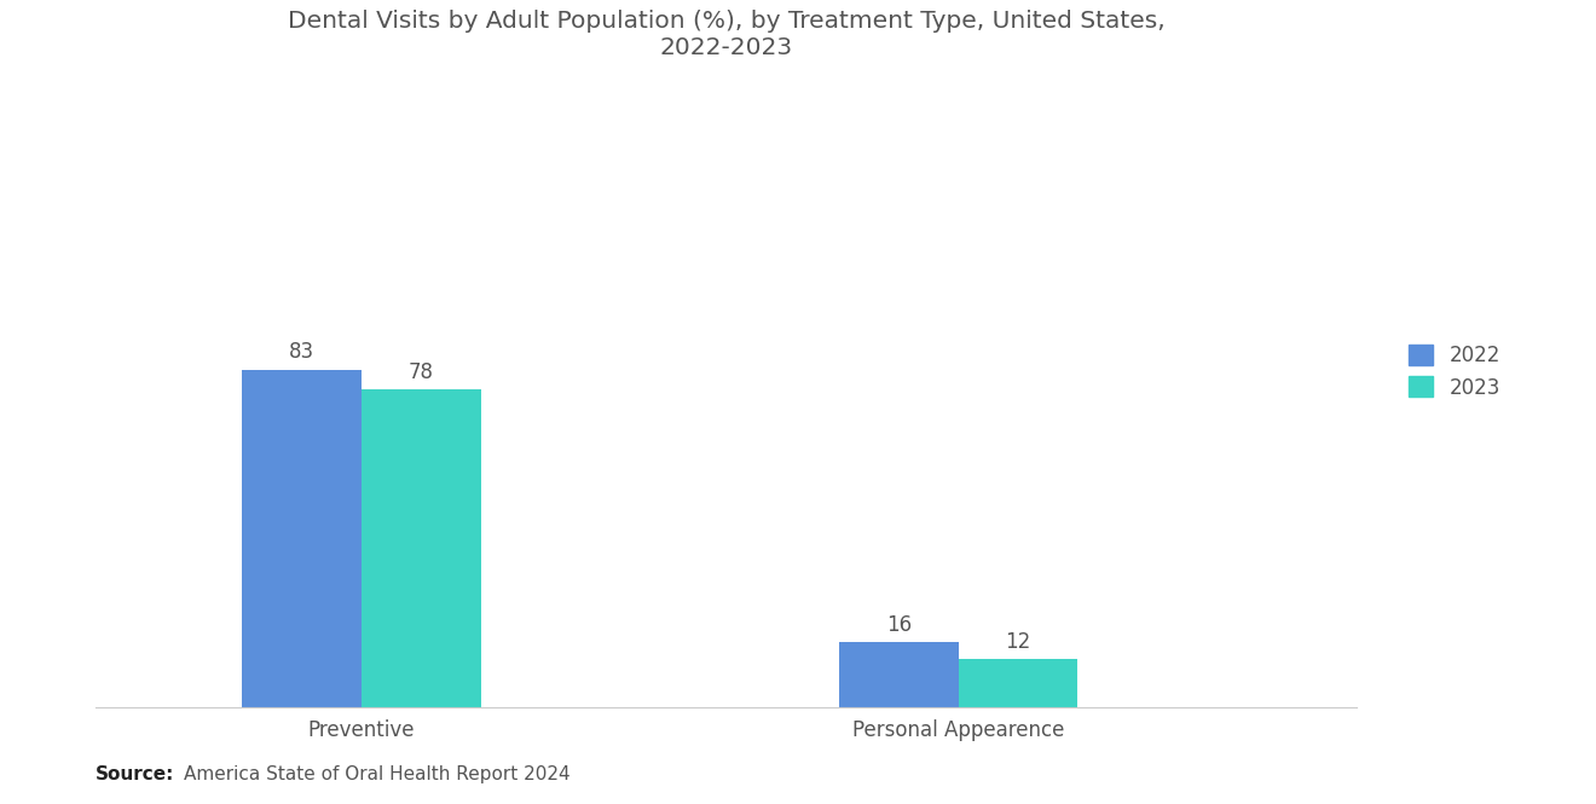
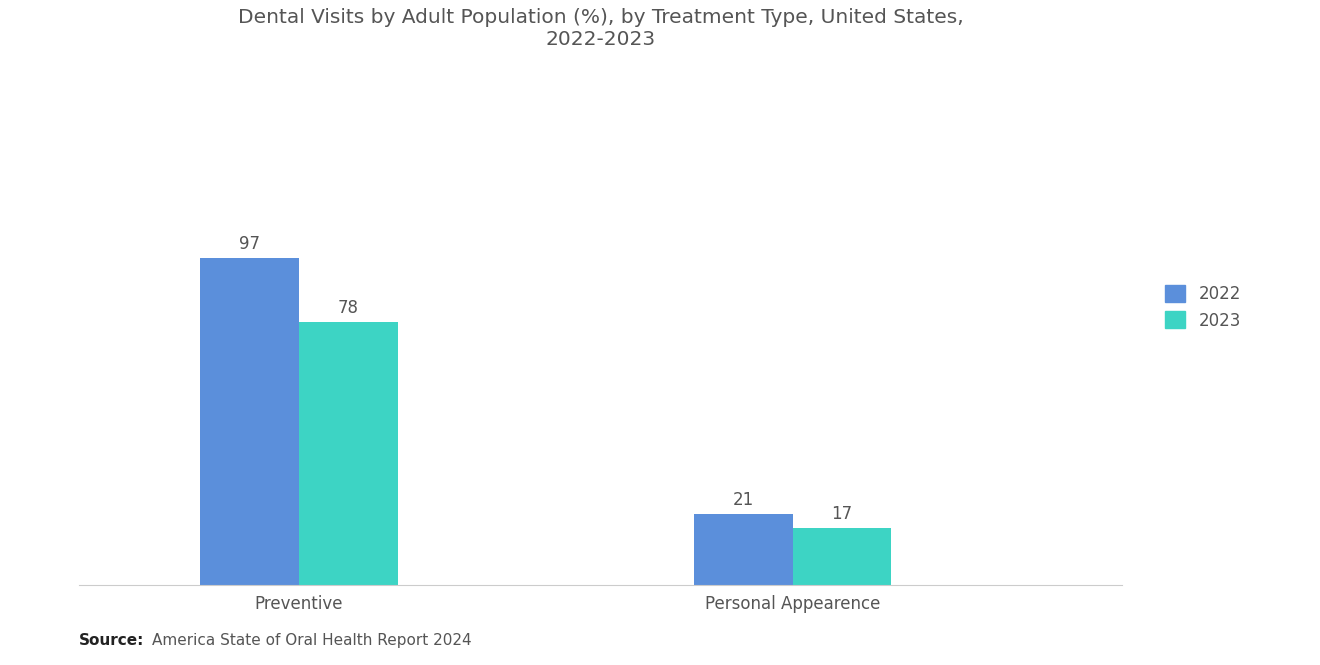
2022/Preventive: 83 -> 97
2022/Personal Appearence: 16 -> 21
2023/Personal Appearence: 12 -> 17
